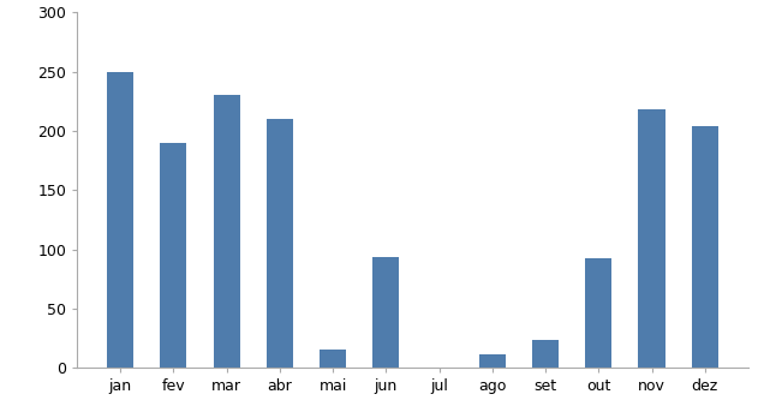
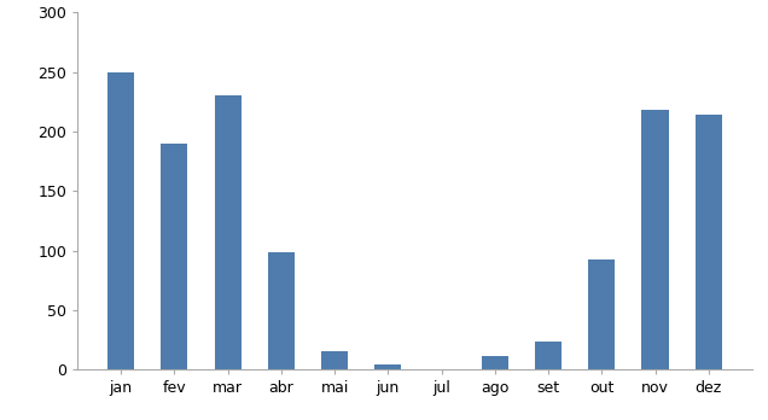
abr: 210 -> 99
jun: 94 -> 4
dez: 204 -> 214
